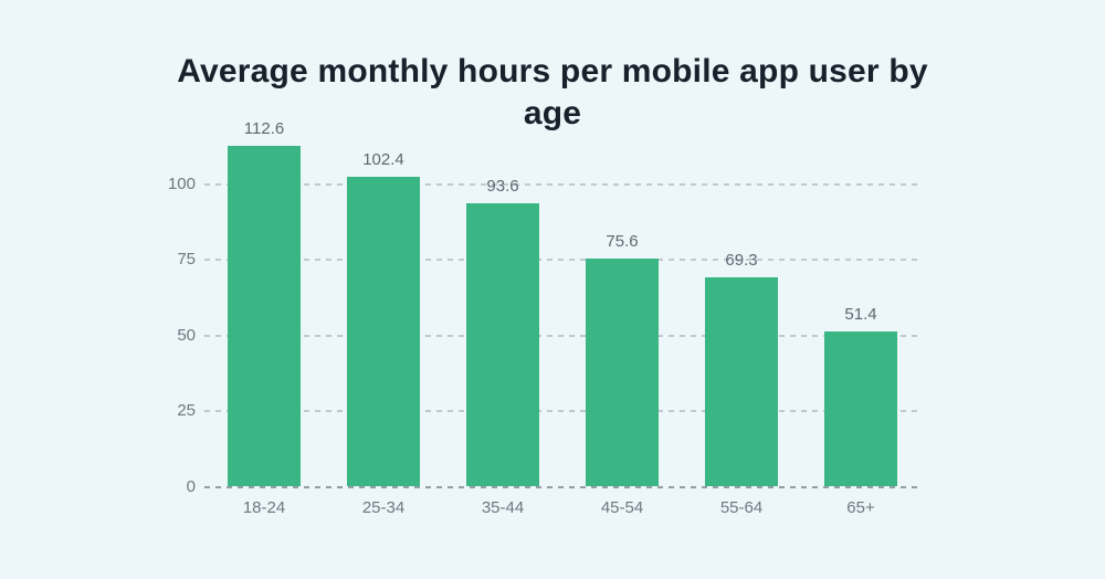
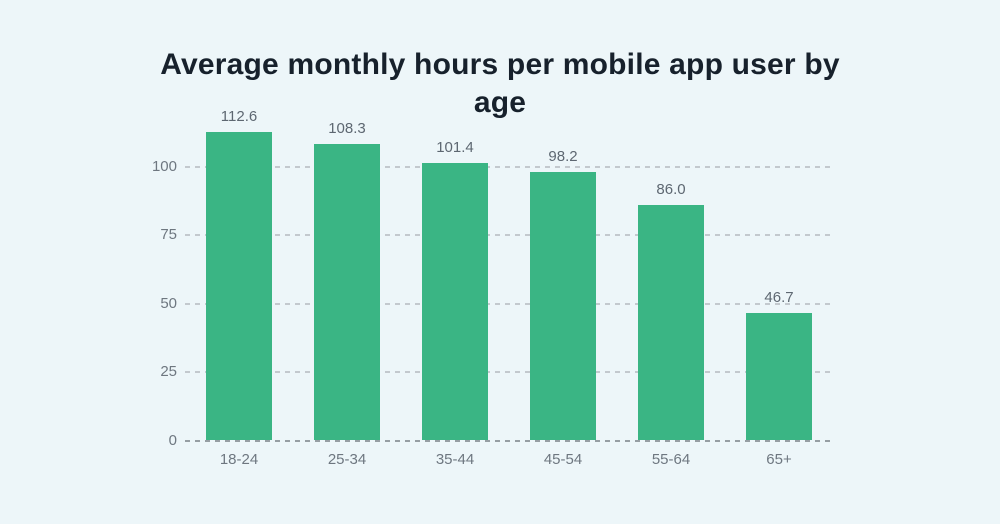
25-34: 102.4 -> 108.3
35-44: 93.6 -> 101.4
45-54: 75.6 -> 98.2
55-64: 69.3 -> 86.0
65+: 51.4 -> 46.7
